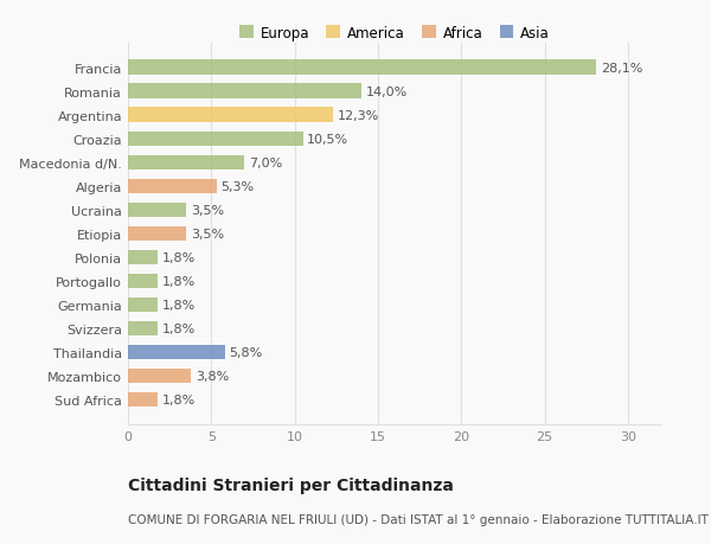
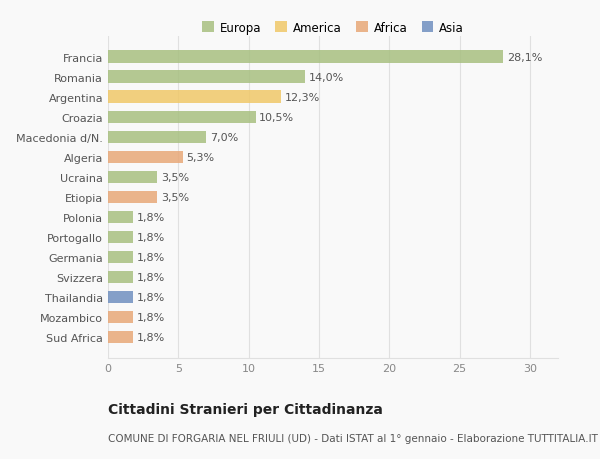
Thailandia: 5,8% -> 1,8%
Mozambico: 3,8% -> 1,8%
